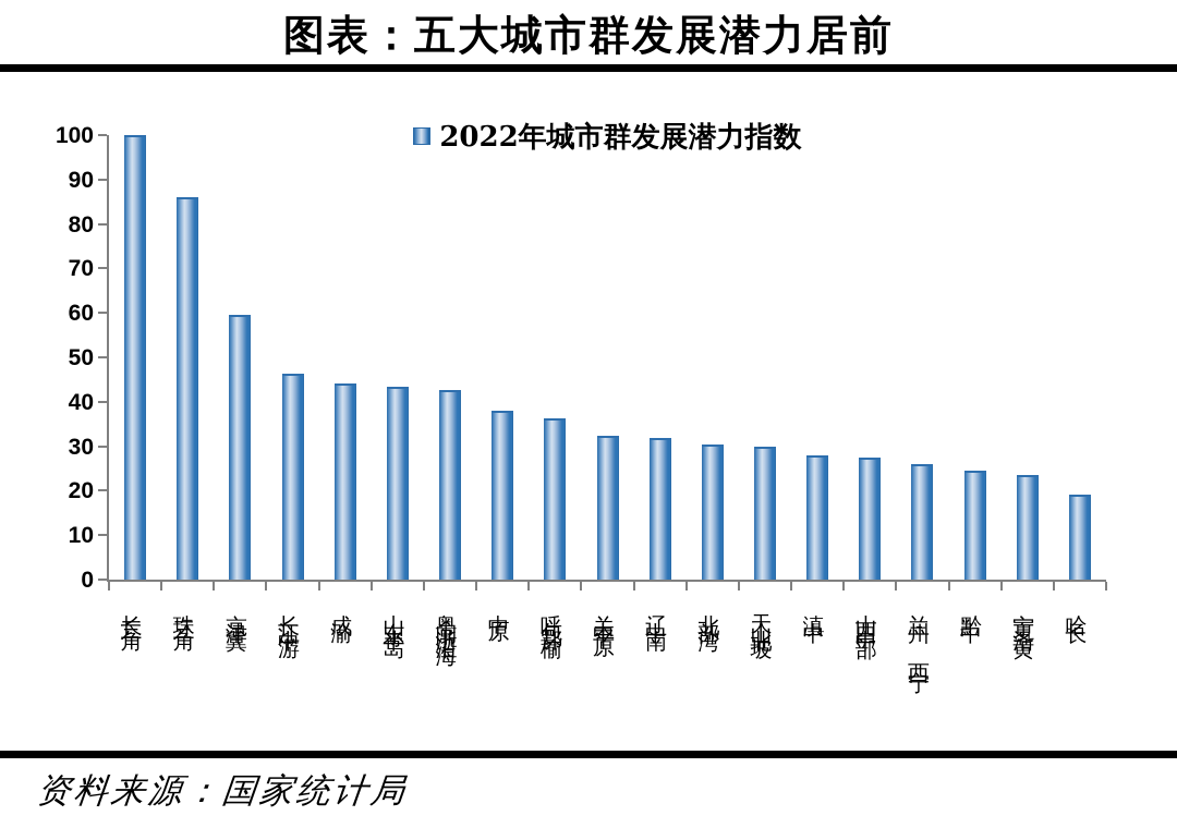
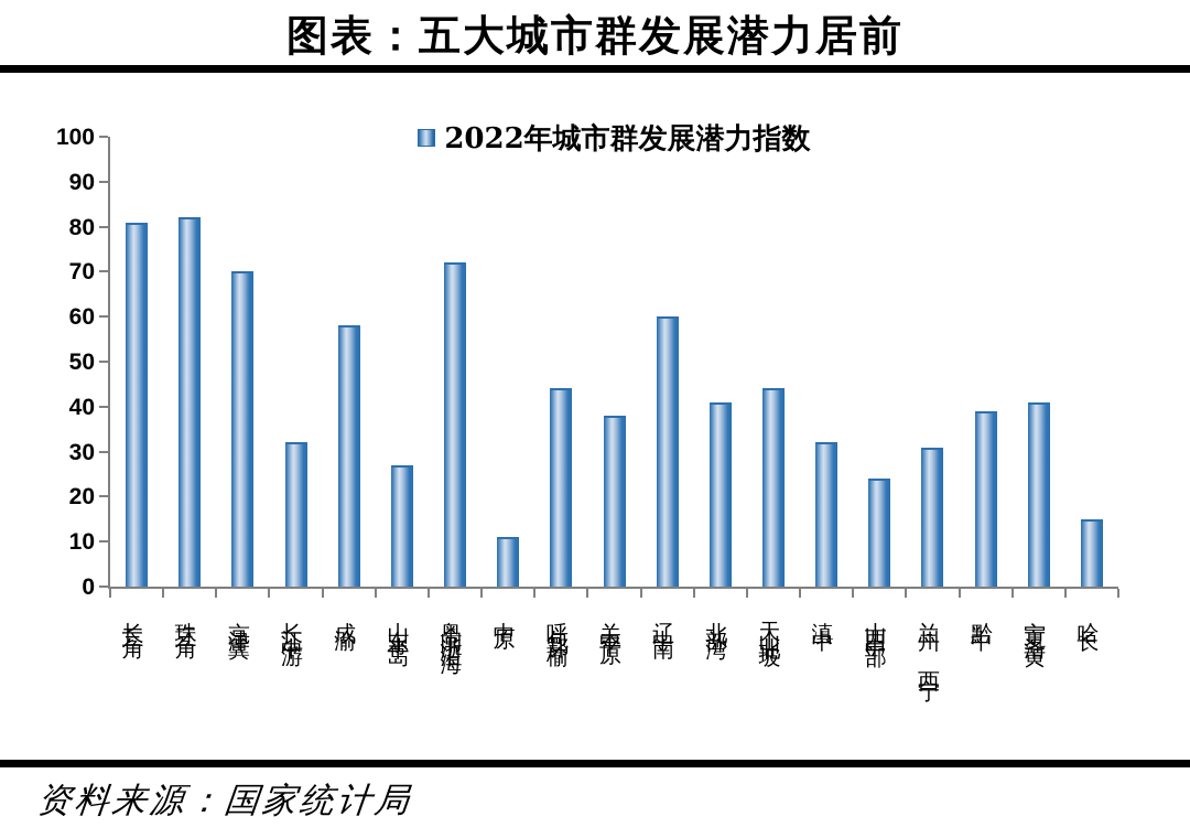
长三角: 100 -> 81
珠三角: 86 -> 82
京津冀: 60 -> 70
长江中游: 46 -> 32
成渝: 44 -> 58
山东半岛: 44 -> 27
粤闽浙沿海: 43 -> 72
中原: 38 -> 11
呼包鄂榆: 36 -> 44
关中平原: 32 -> 38
辽中南: 32 -> 60
北部湾: 30 -> 41
天山北坡: 30 -> 44
滇中: 28 -> 32
山西中部: 27 -> 24
兰州-西宁: 26 -> 31
黔中: 24 -> 39
宁夏沿黄: 24 -> 41
哈长: 19 -> 15
